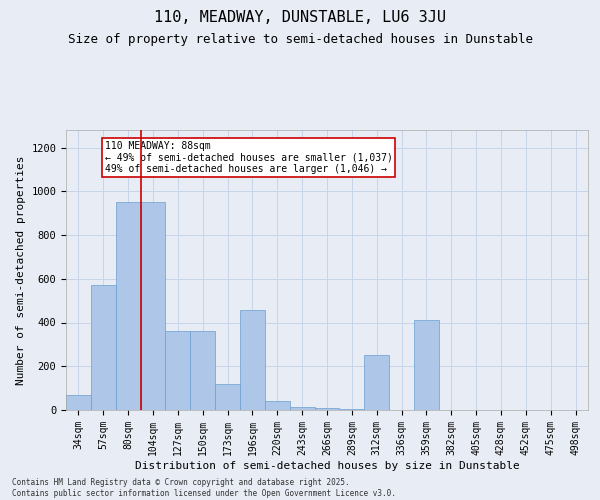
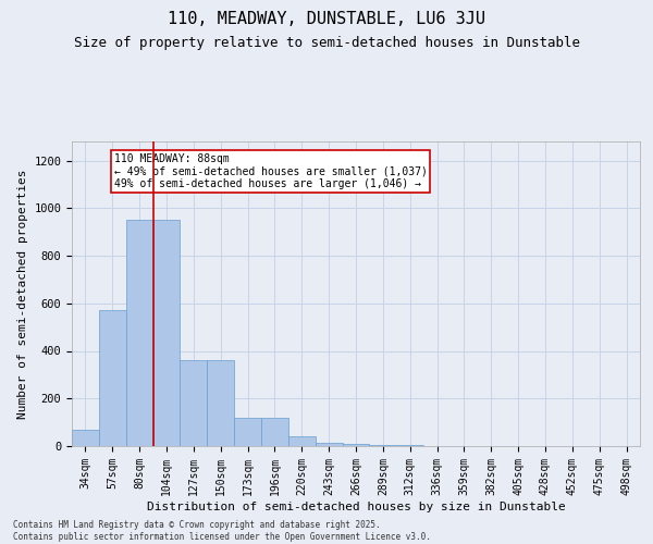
196sqm: 455 -> 120
312sqm: 250 -> 3
359sqm: 410 -> 1
